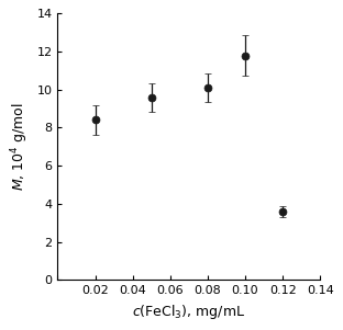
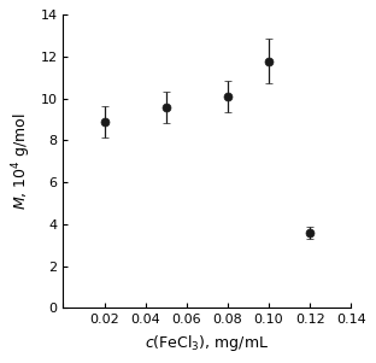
0.02: 8.4 -> 8.9
